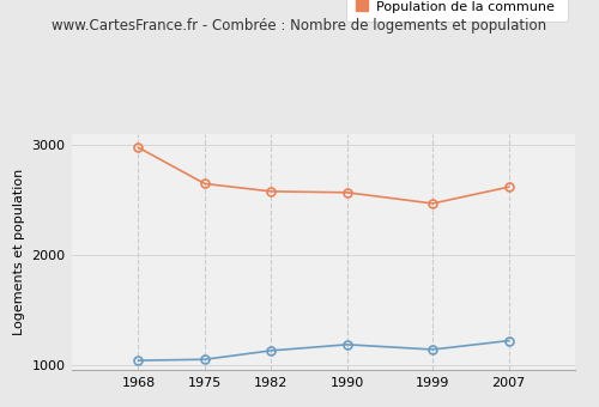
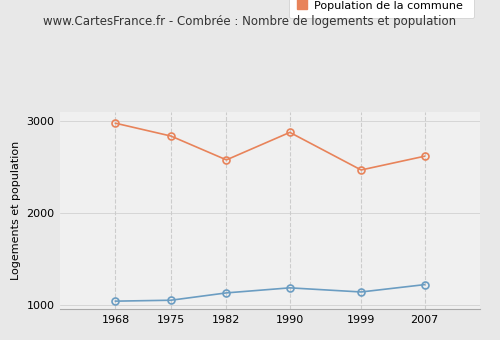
Population de la commune/1975: 2650 -> 2840
Population de la commune/1990: 2570 -> 2880
